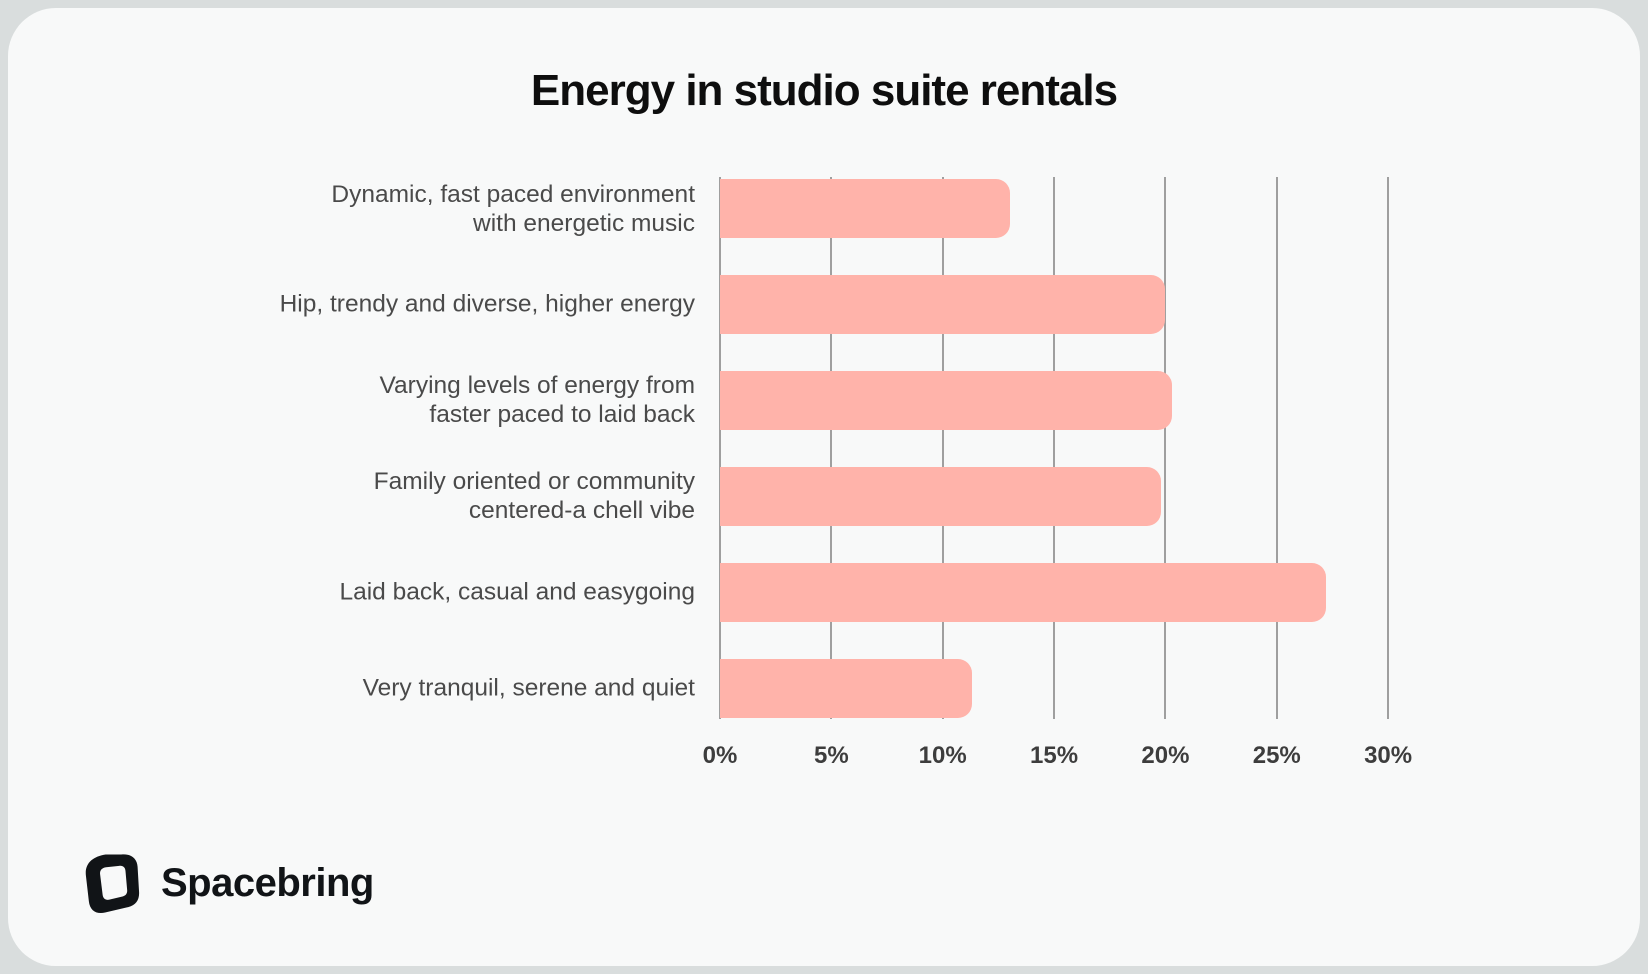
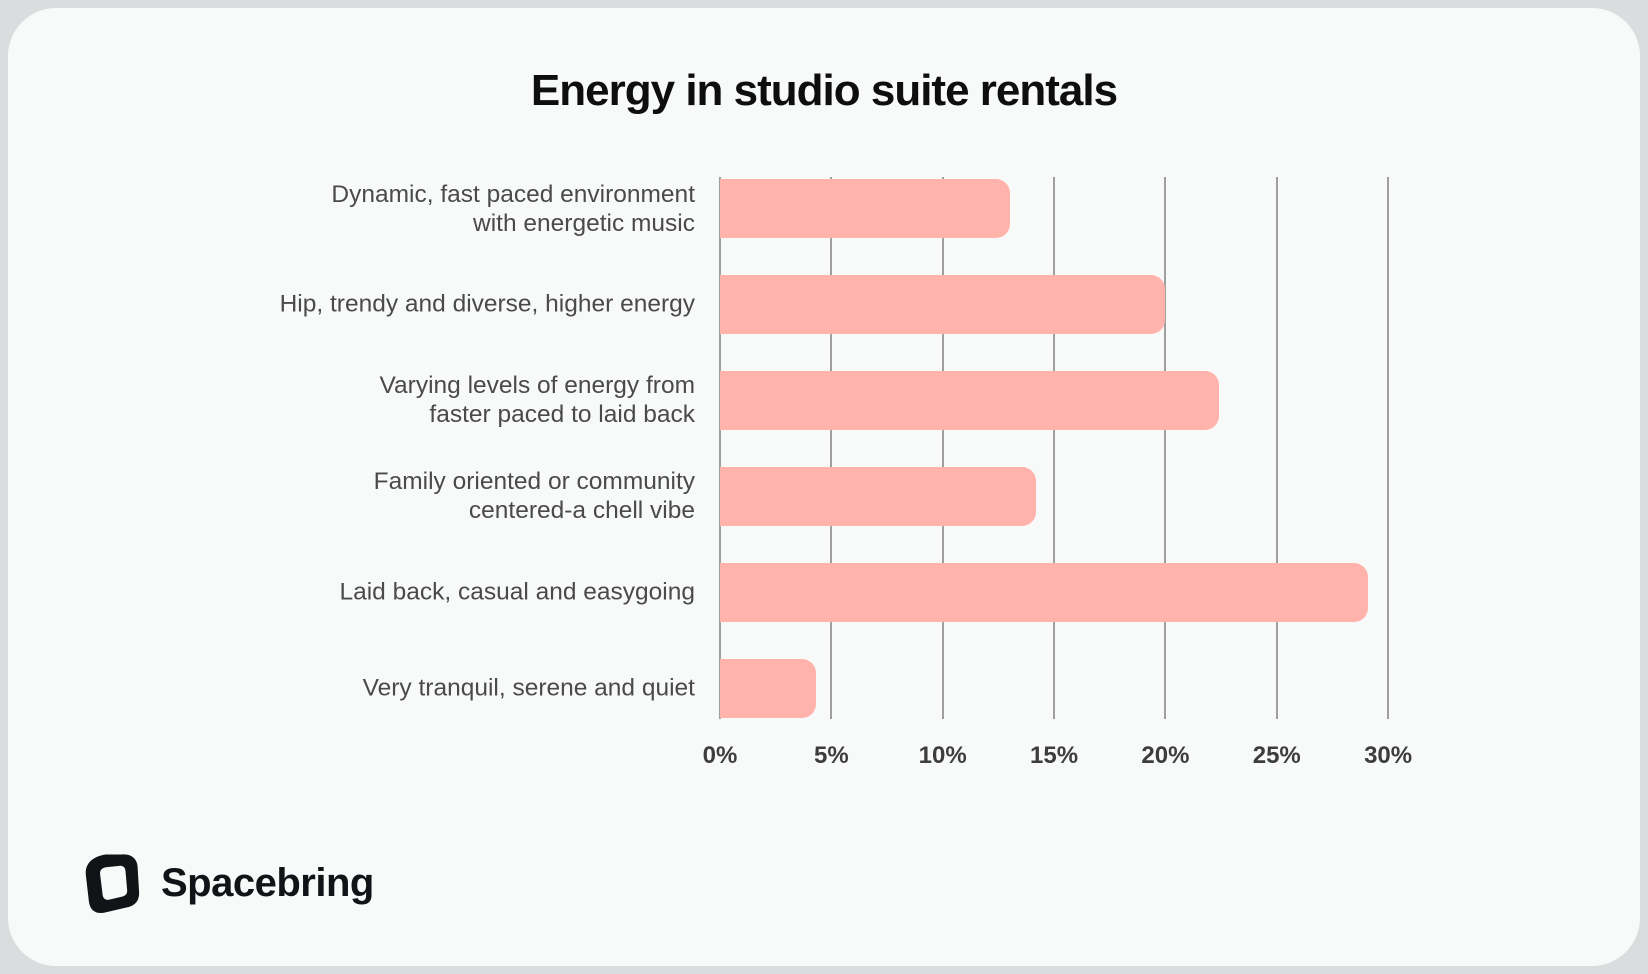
Varying levels of energy from faster paced to laid back: 20.3% -> 22.4%
Family oriented or community centered-a chell vibe: 19.8% -> 14.2%
Laid back, casual and easygoing: 27.2% -> 29.1%
Very tranquil, serene and quiet: 11.3% -> 4.3%
